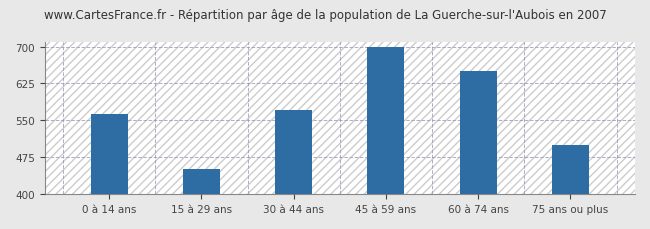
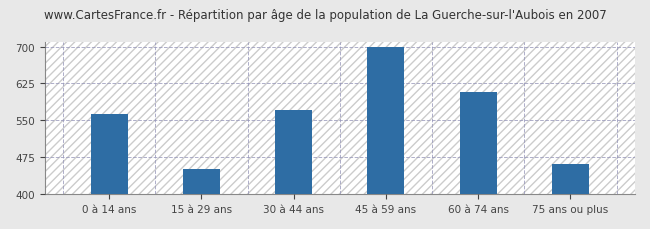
60 à 74 ans: 650 -> 608
75 ans ou plus: 500 -> 462
